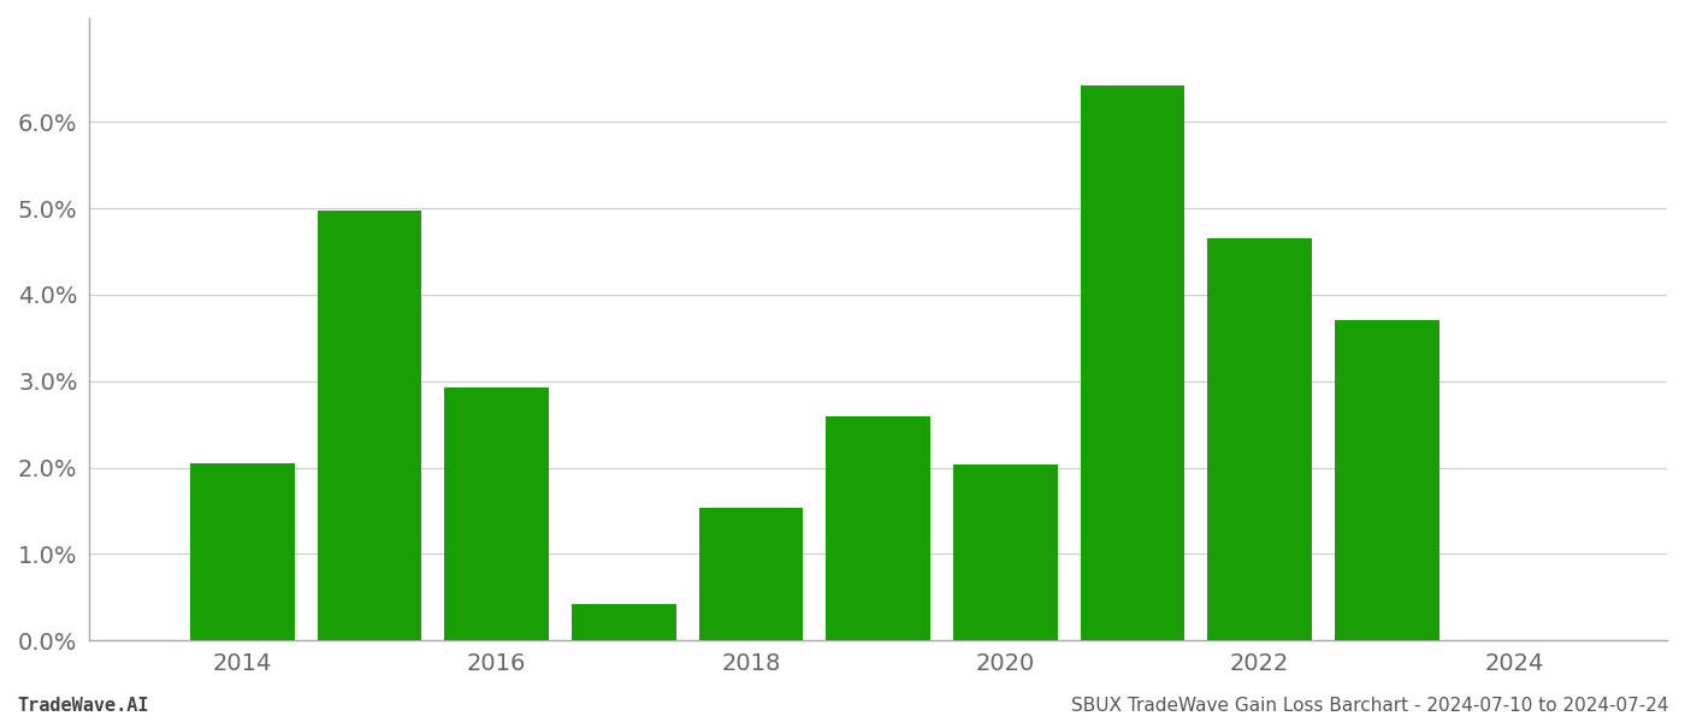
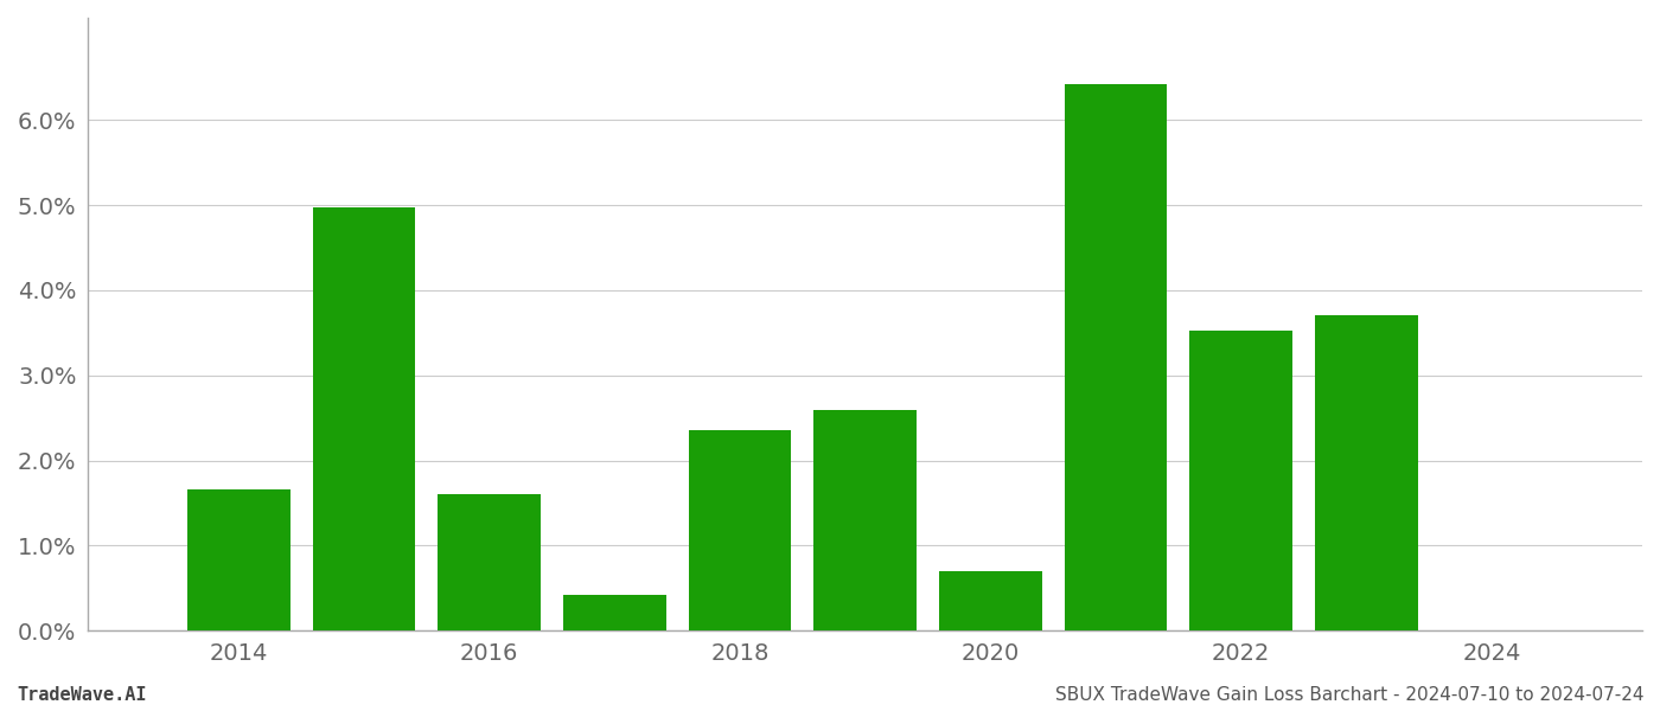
2014: 2.05% -> 1.66%
2016: 2.93% -> 1.60%
2018: 1.54% -> 2.36%
2020: 2.03% -> 0.70%
2022: 4.65% -> 3.52%
